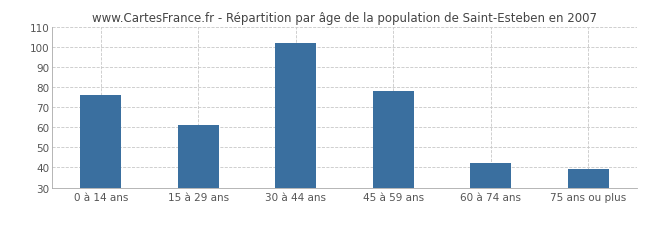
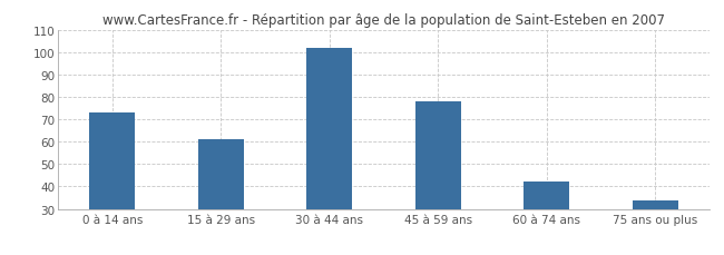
0 à 14 ans: 76 -> 73
75 ans ou plus: 39 -> 34
